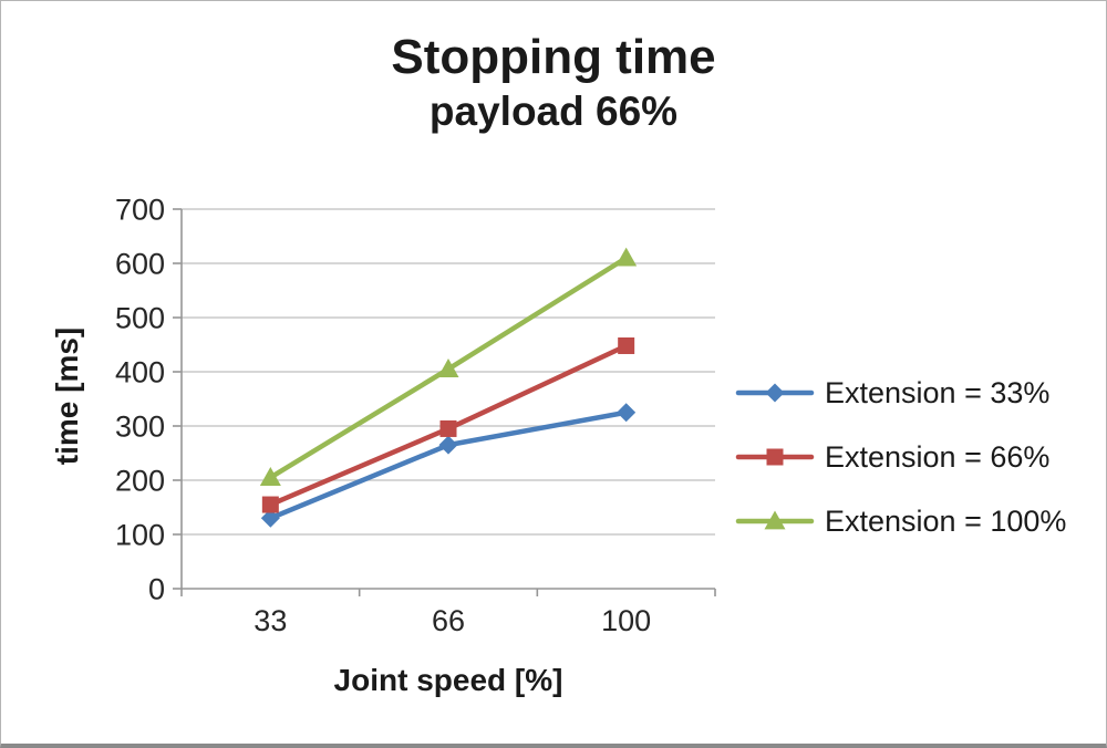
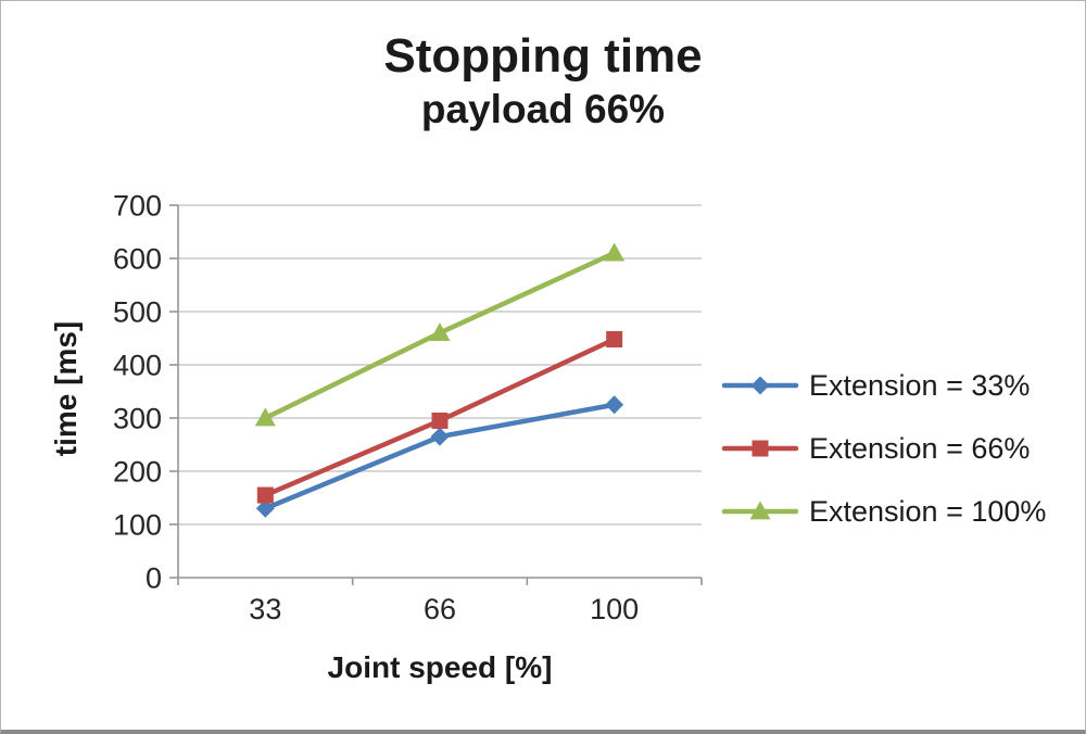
Extension = 100%/33: 200 -> 300
Extension = 100%/66: 400 -> 460
